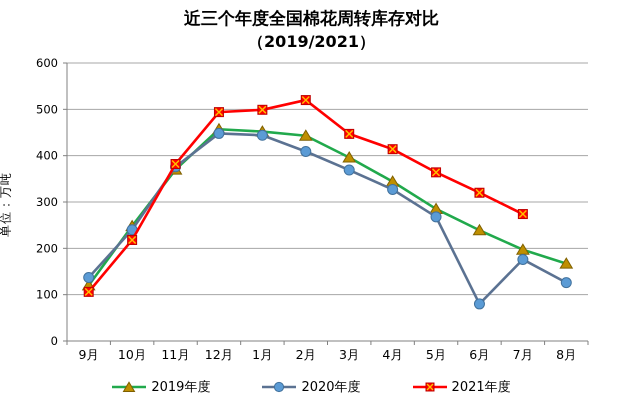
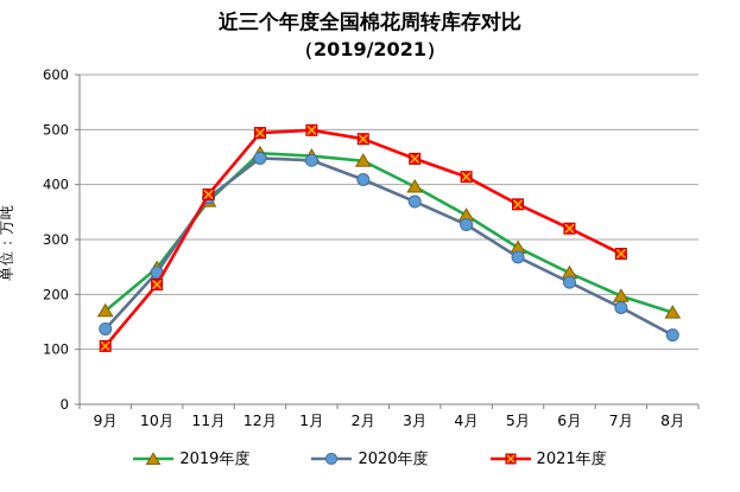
2019年度/9月: 120 -> 170
2021年度/2月: 520 -> 480
2020年度/6月: 80 -> 220
